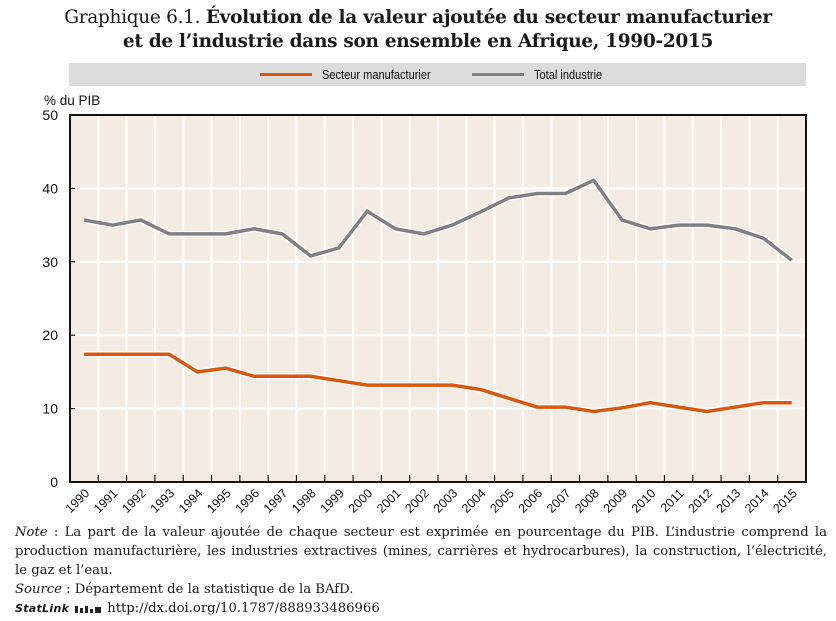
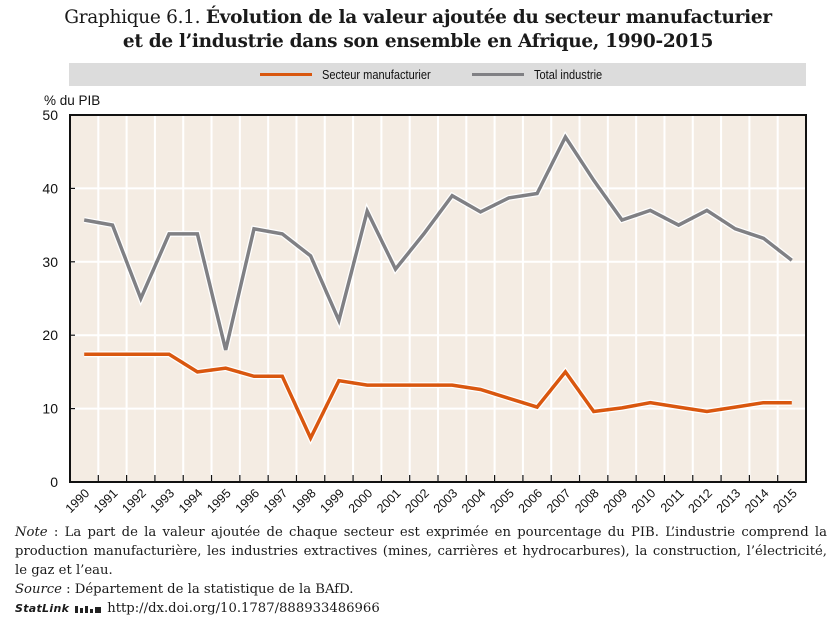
Total industrie/1992: 36 -> 25
Total industrie/1995: 34 -> 18
Secteur manufacturier/1998: 14 -> 6
Total industrie/1999: 32 -> 22
Total industrie/2001: 34 -> 29
Total industrie/2003: 35 -> 39
Secteur manufacturier/2007: 10 -> 15
Total industrie/2007: 39 -> 47
Total industrie/2010: 34 -> 37
Total industrie/2012: 35 -> 37
